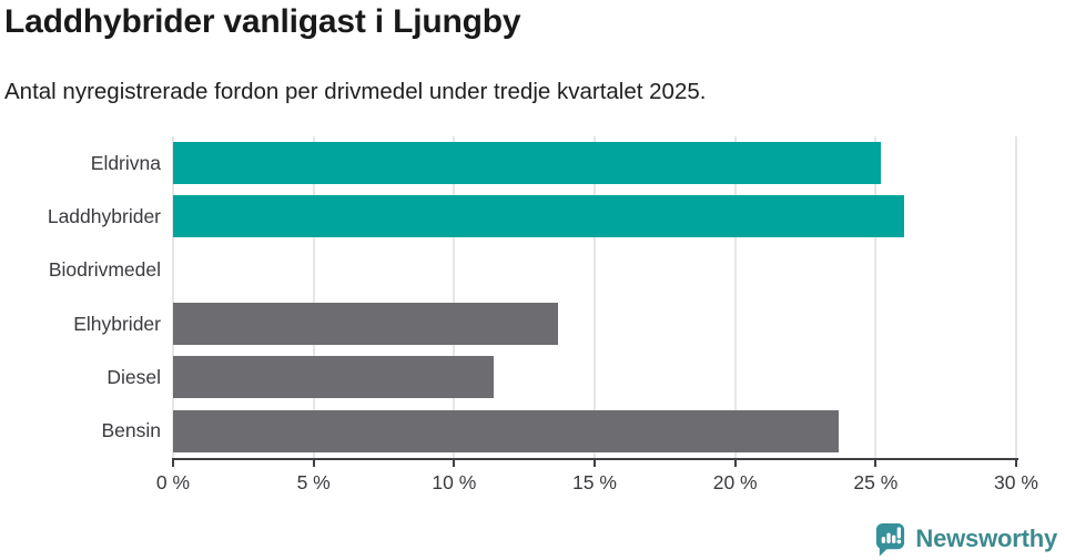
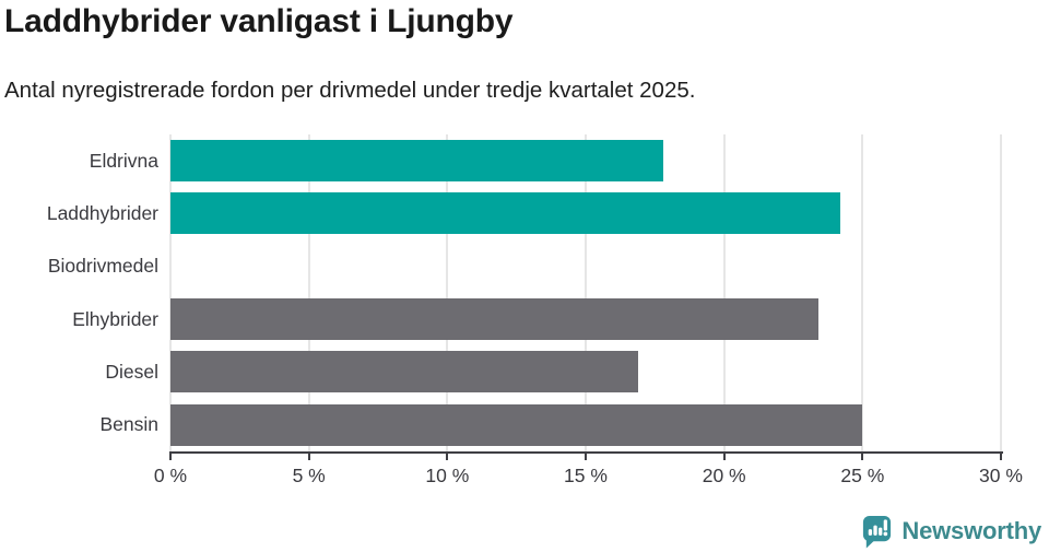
Eldrivna: 25.2% -> 17.8%
Laddhybrider: 26.0% -> 24.2%
Elhybrider: 13.7% -> 23.4%
Diesel: 11.4% -> 16.9%
Bensin: 23.7% -> 25.0%
